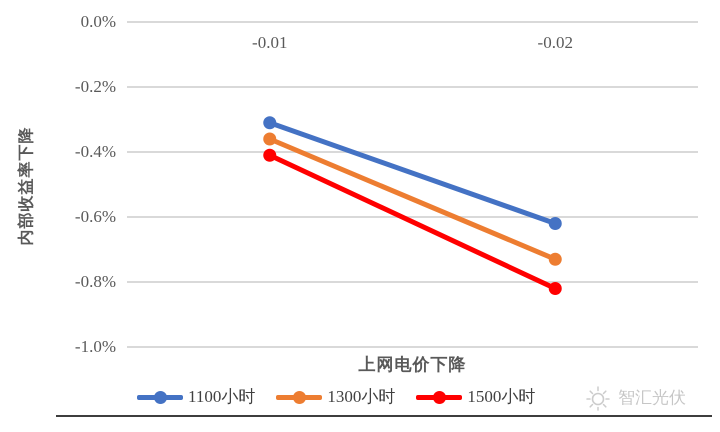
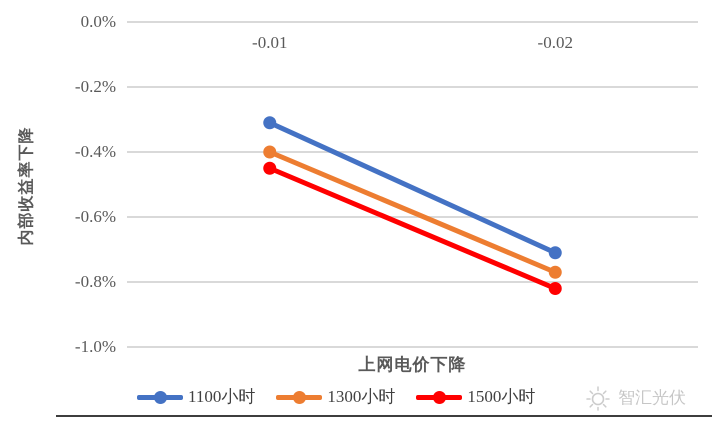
1300小时/-0.01: -0.36% -> -0.40%
1500小时/-0.01: -0.41% -> -0.45%
1100小时/-0.02: -0.62% -> -0.71%
1300小时/-0.02: -0.73% -> -0.77%
